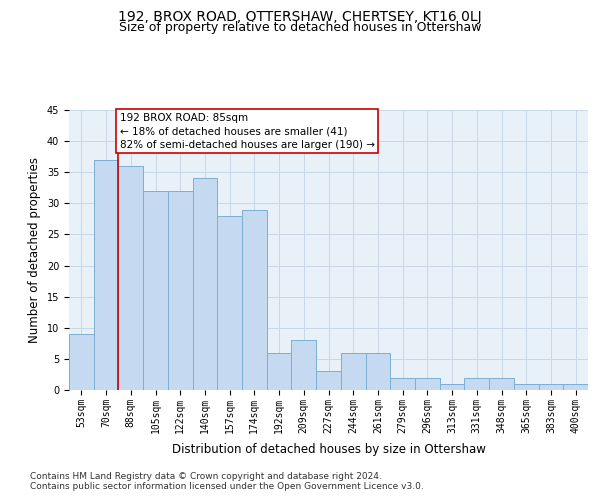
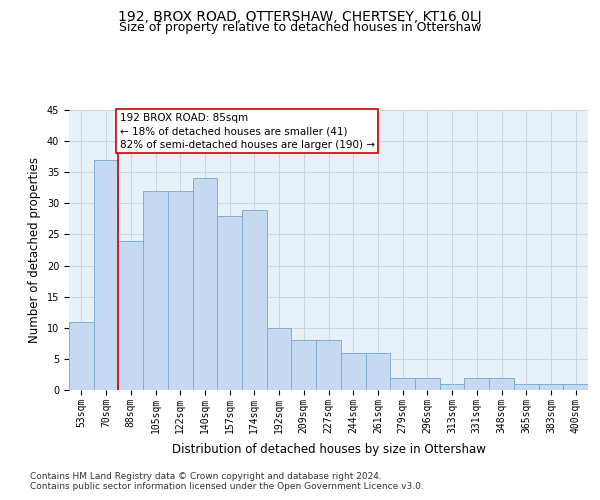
53sqm: 9 -> 11
88sqm: 36 -> 24
192sqm: 6 -> 10
227sqm: 3 -> 8
